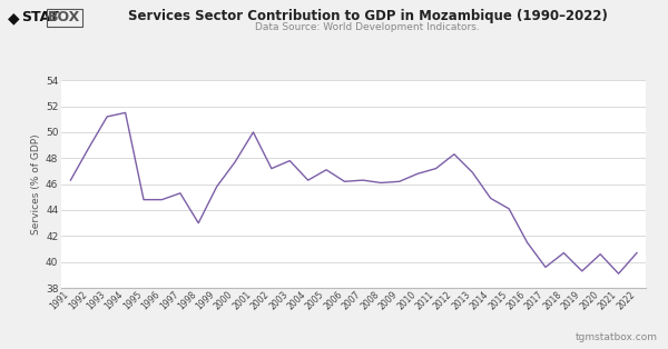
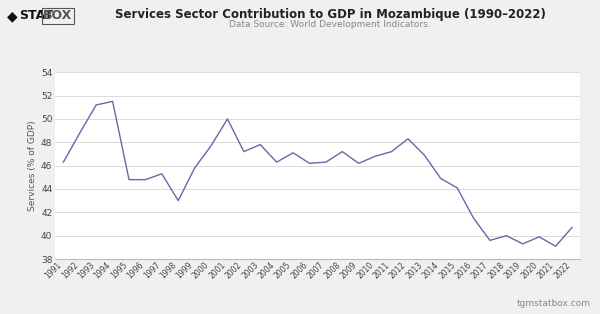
2008: 46.1 -> 47.2
2018: 40.7 -> 40.0
2020: 40.6 -> 39.9
